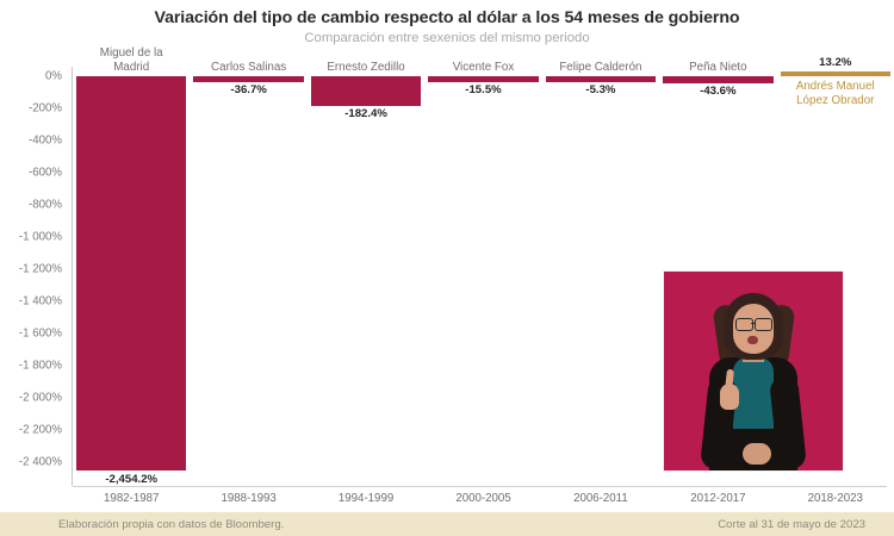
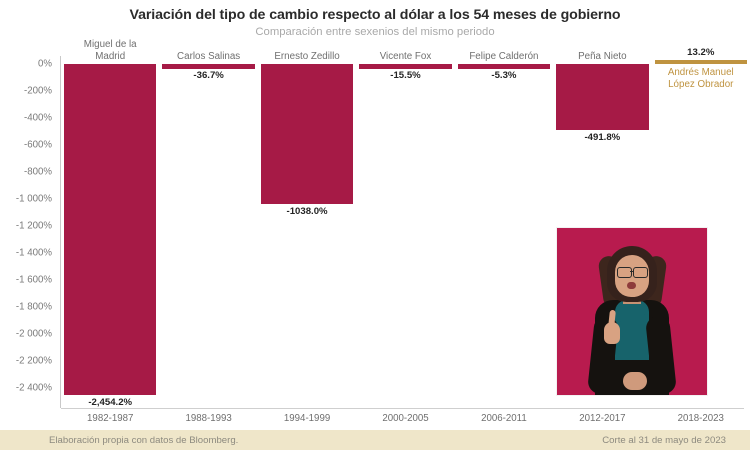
1994-1999: -182.4% -> -1038.0%
2012-2017: -43.6% -> -491.8%
